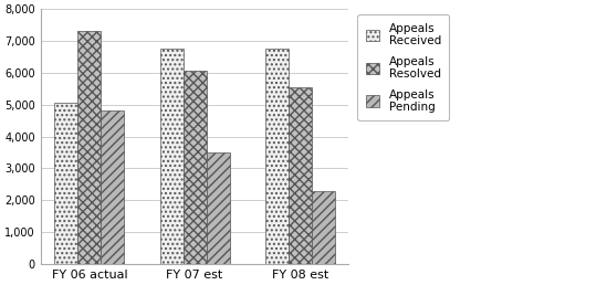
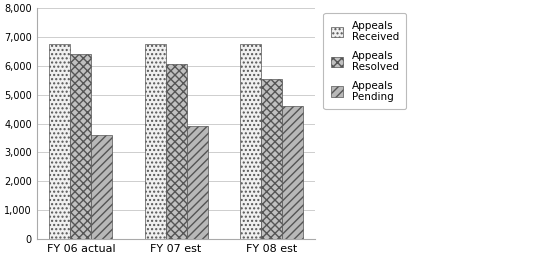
Appeals Received/FY 06 actual: 5,050 -> 6,750
Appeals Resolved/FY 06 actual: 7,300 -> 6,400
Appeals Pending/FY 06 actual: 4,800 -> 3,600
Appeals Pending/FY 07 est: 3,500 -> 3,900
Appeals Pending/FY 08 est: 2,300 -> 4,600
